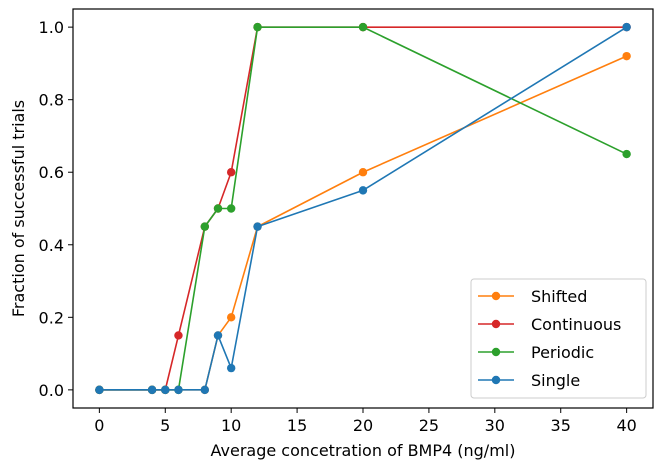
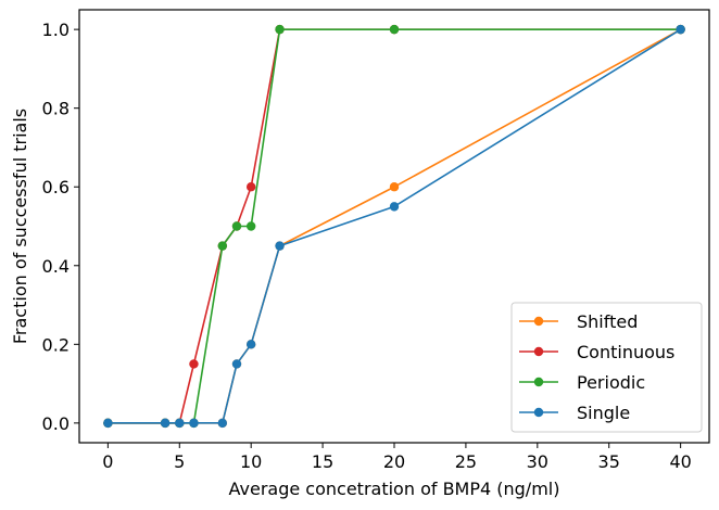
Single/10: 0.06 -> 0.20
Shifted/40: 0.92 -> 1.00
Periodic/40: 0.65 -> 1.00
